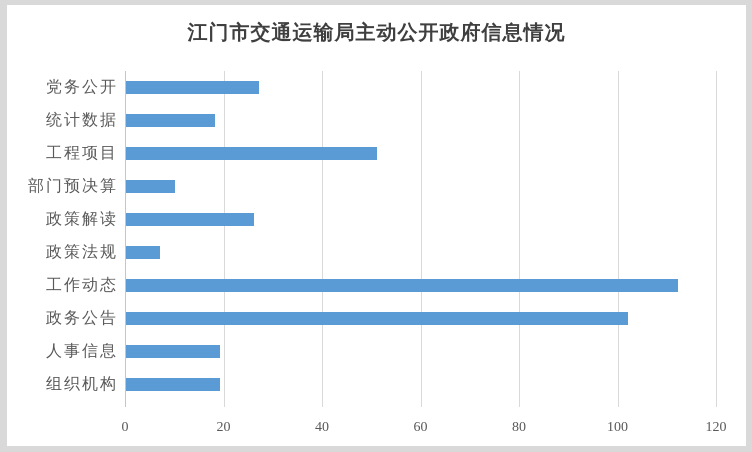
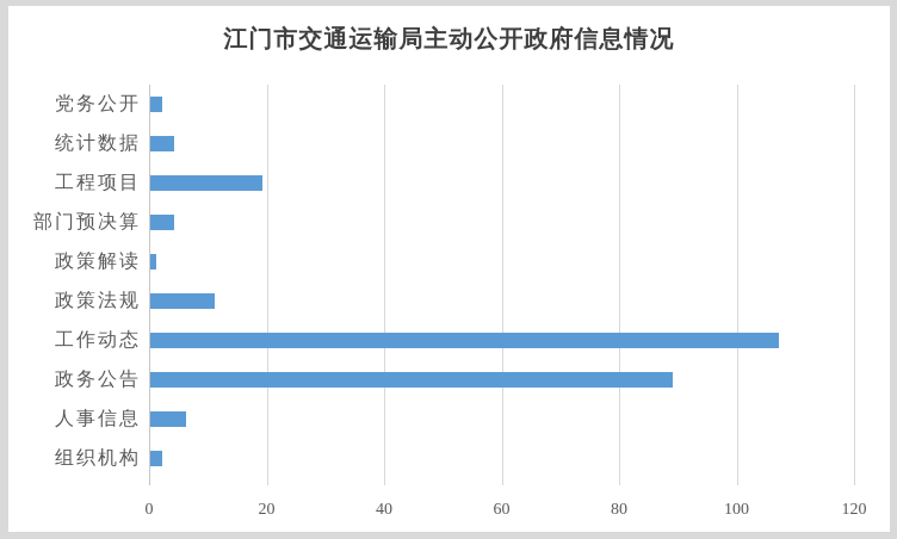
党务公开: 27 -> 2
统计数据: 18 -> 4
工程项目: 51 -> 19
部门预决算: 10 -> 4
政策解读: 26 -> 1
政策法规: 7 -> 11
工作动态: 112 -> 107
政务公告: 102 -> 89
人事信息: 19 -> 6
组织机构: 19 -> 2
